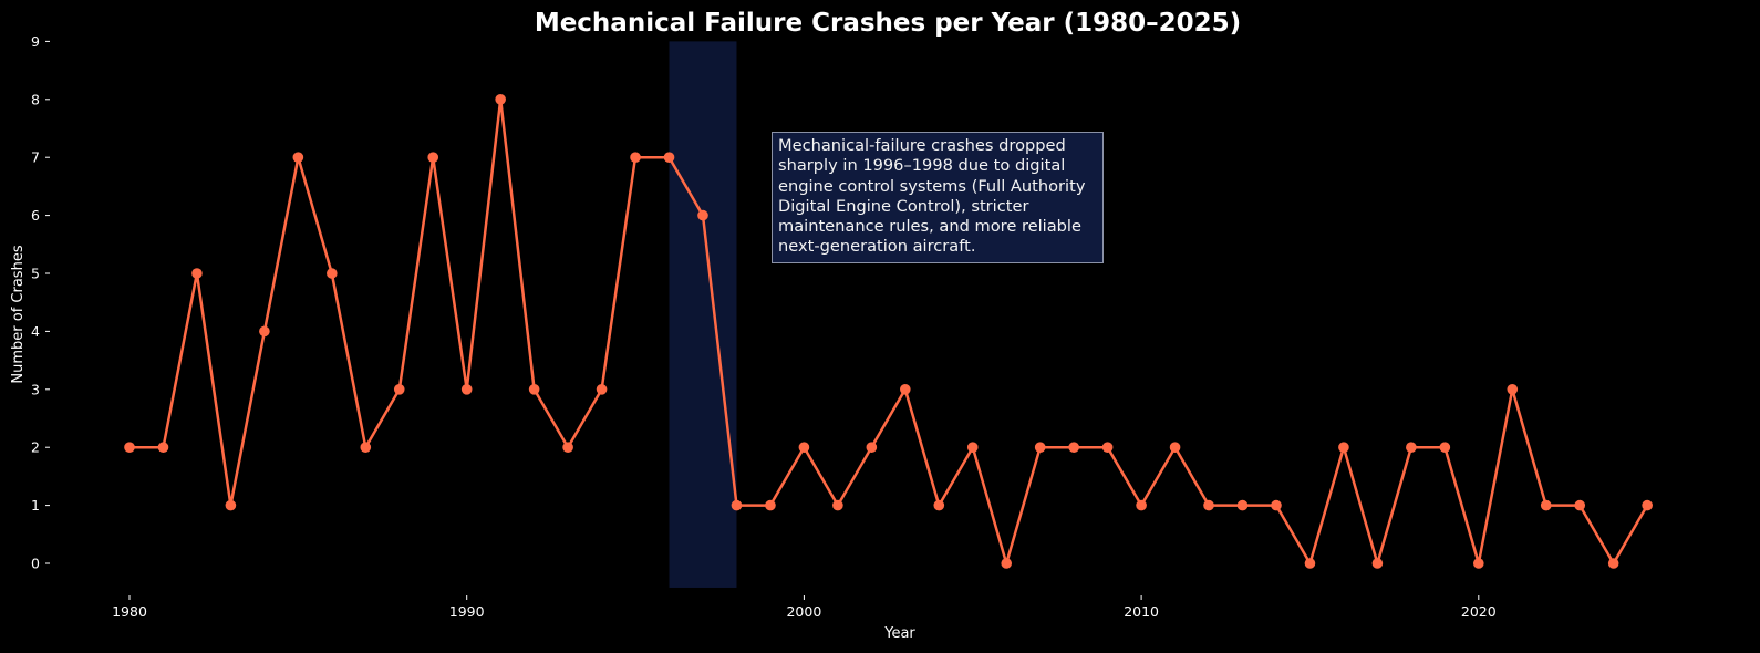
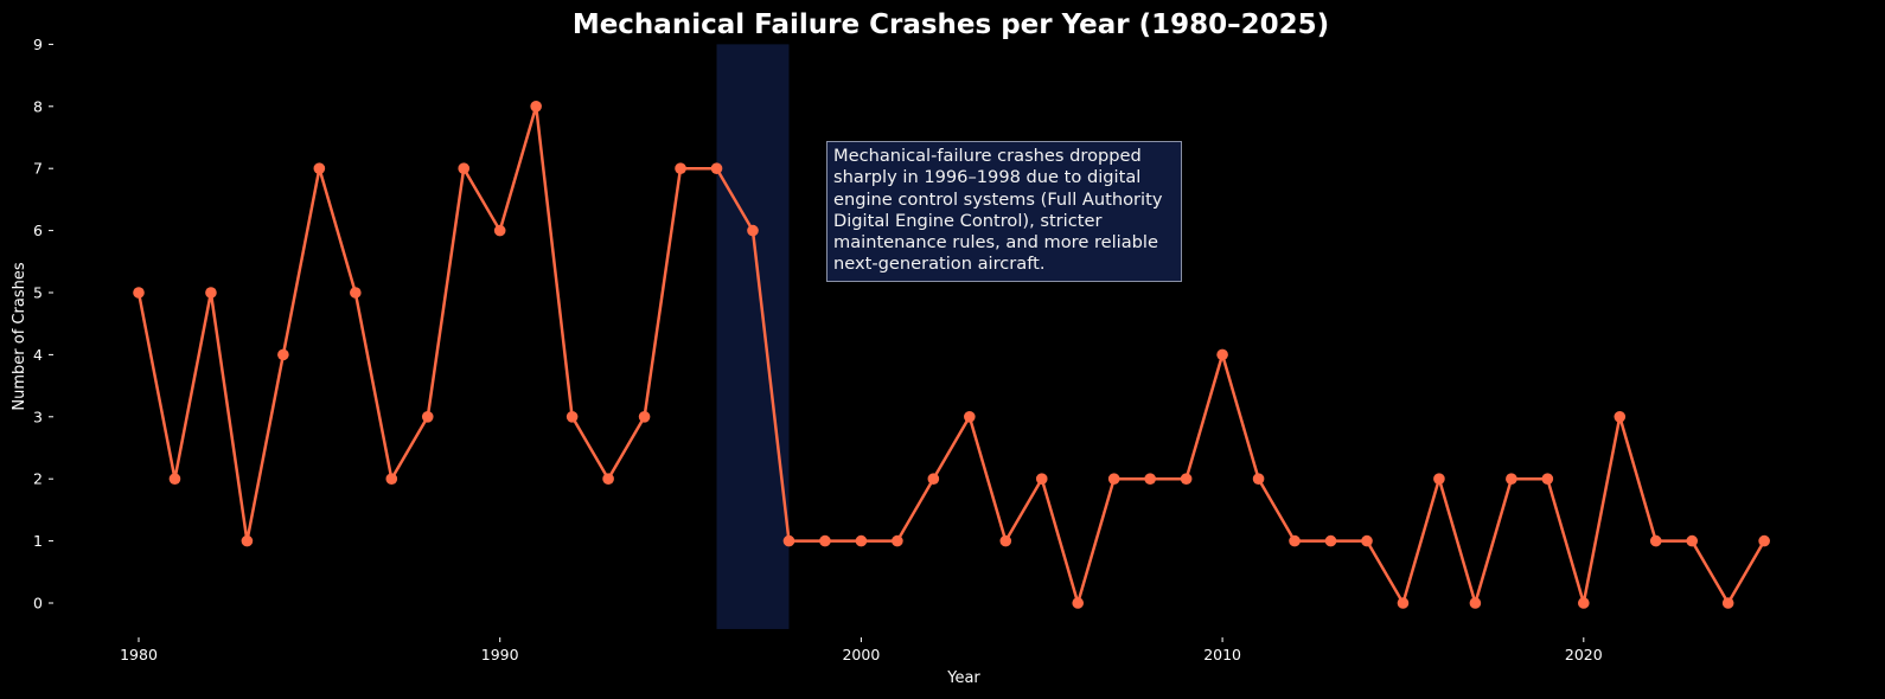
1980: 2 -> 5
1990: 3 -> 6
2000: 2 -> 1
2010: 1 -> 4
